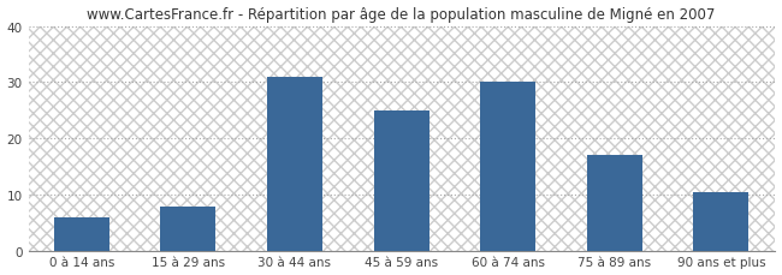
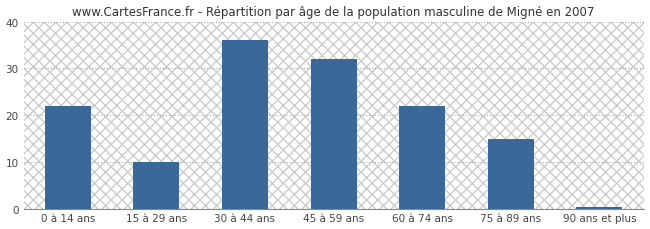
0 à 14 ans: 6.0 -> 22.0
15 à 29 ans: 8.0 -> 10.0
30 à 44 ans: 31.0 -> 36.0
45 à 59 ans: 25.0 -> 32.0
60 à 74 ans: 30.0 -> 22.0
75 à 89 ans: 17.0 -> 15.0
90 ans et plus: 10.5 -> 0.5
